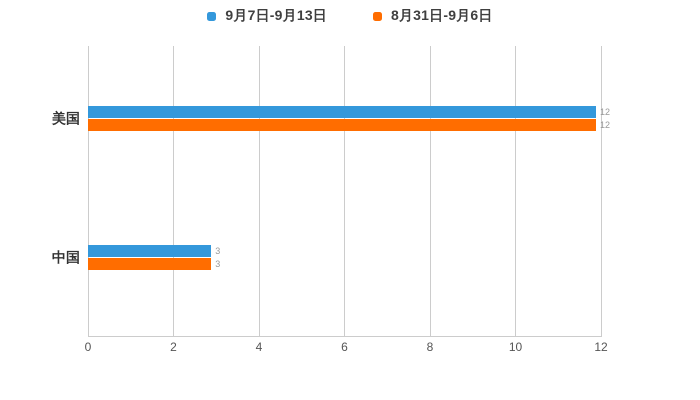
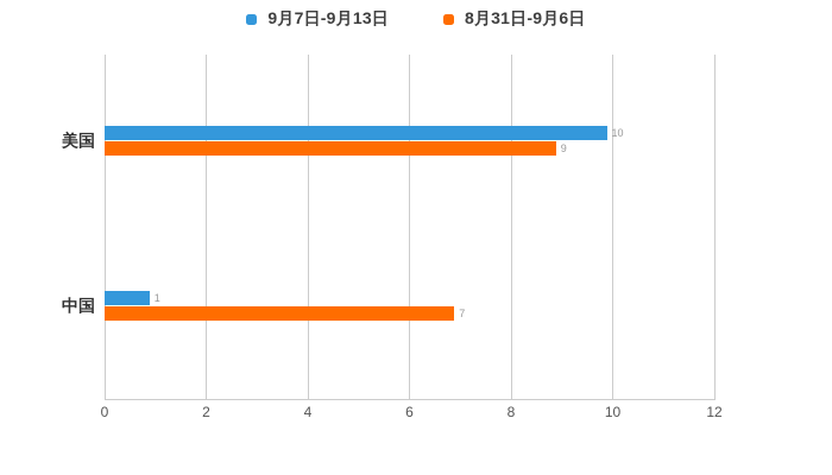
9月7日-9月13日/美国: 12 -> 10
8月31日-9月6日/美国: 12 -> 9
9月7日-9月13日/中国: 3 -> 1
8月31日-9月6日/中国: 3 -> 7
